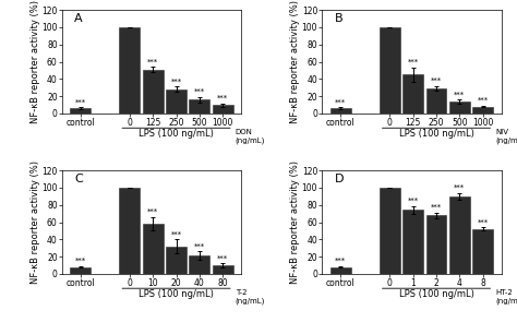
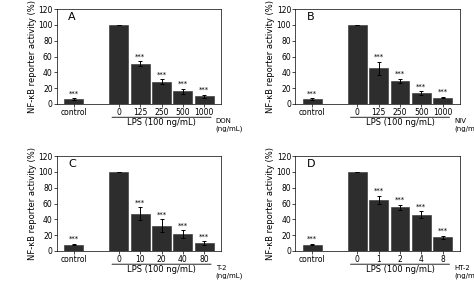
10: 58 -> 47
1: 74 -> 65
2: 68 -> 55
4: 90 -> 46
8: 52 -> 17
